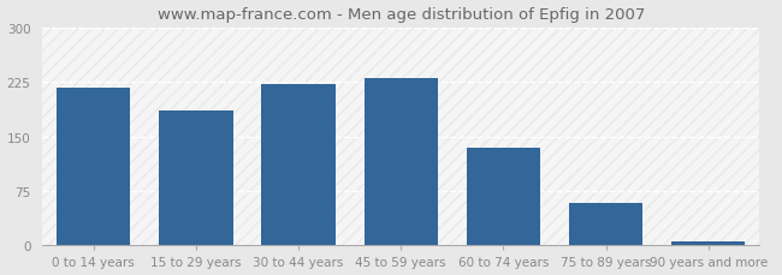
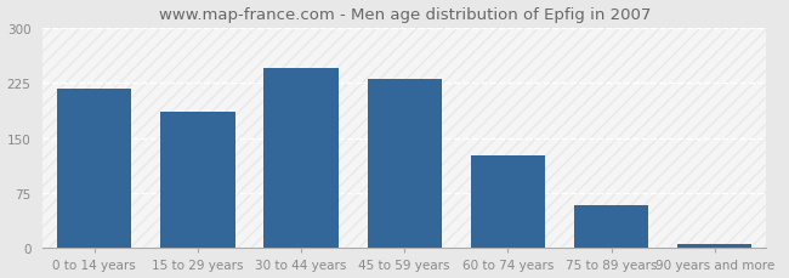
30 to 44 years: 222 -> 246
60 to 74 years: 135 -> 126
